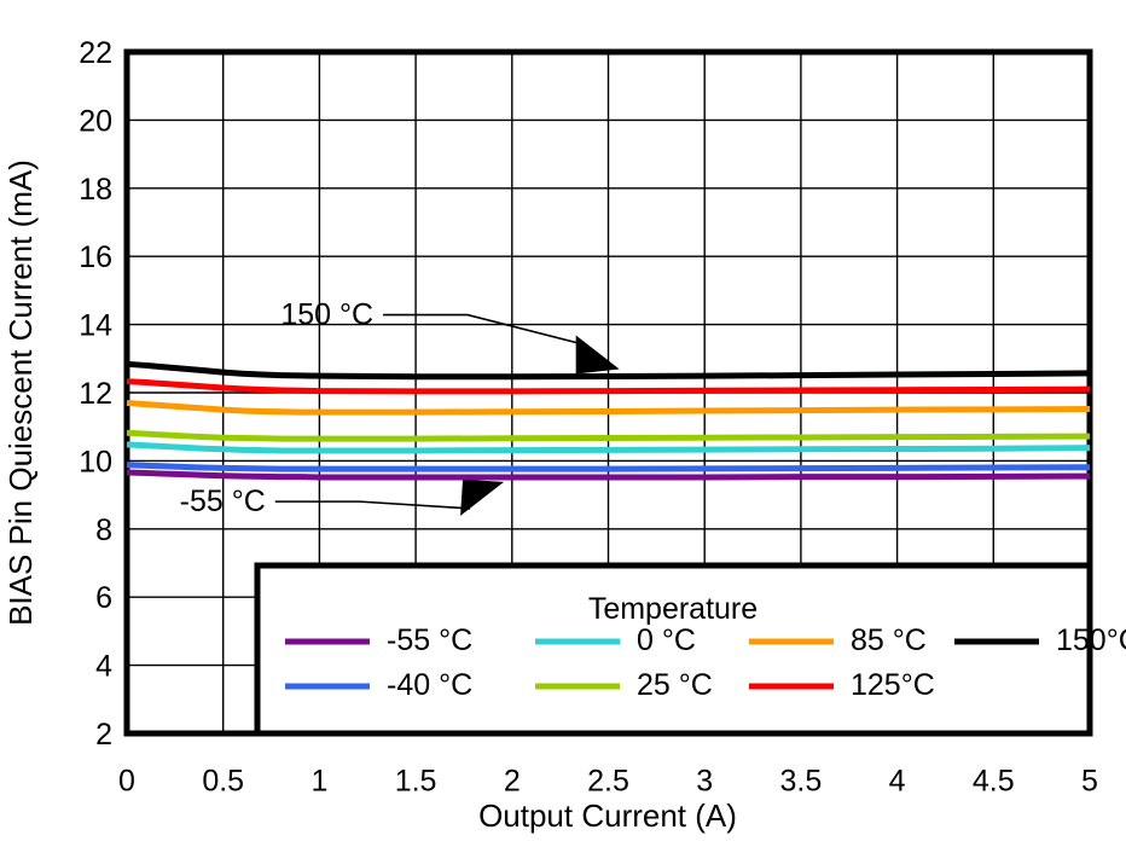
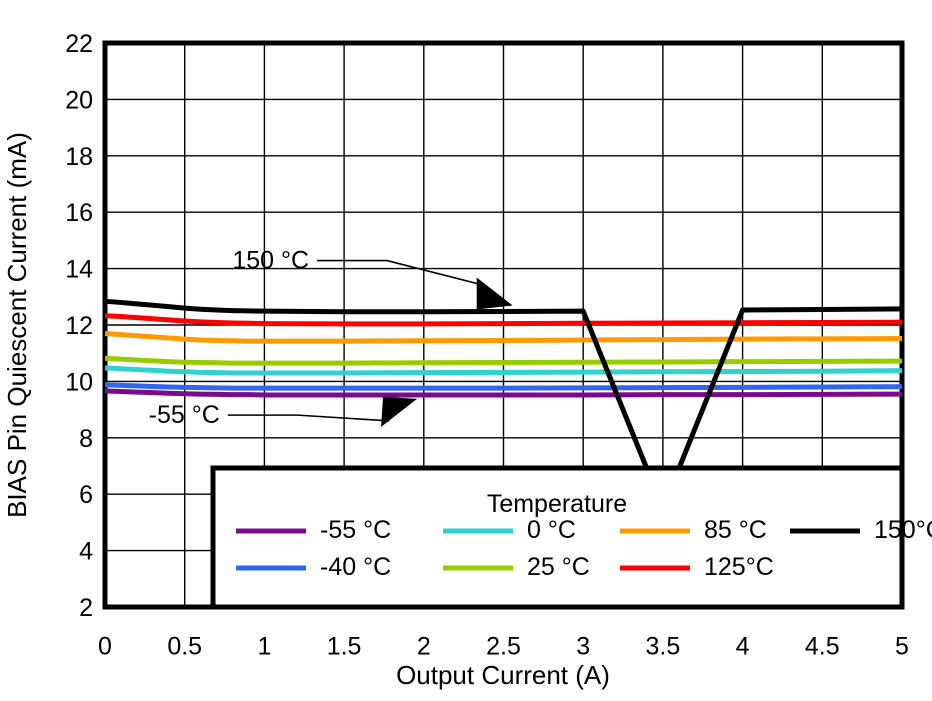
150°C/3.5: 12.5 -> 5.5
